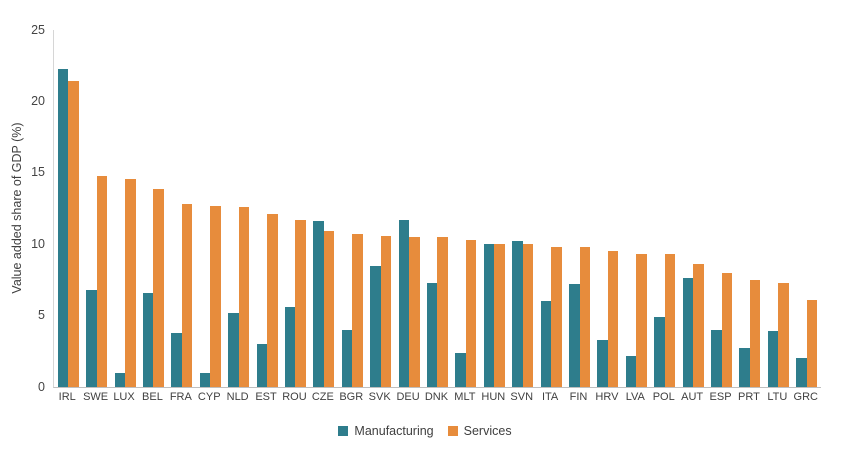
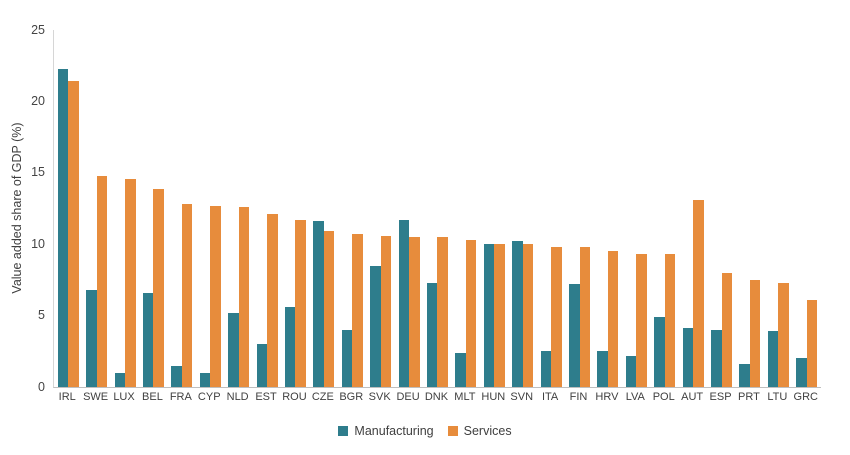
Manufacturing/FRA: 3.8 -> 1.5
Manufacturing/ITA: 6.0 -> 2.5
Manufacturing/HRV: 3.3 -> 2.5
Manufacturing/AUT: 7.6 -> 4.1
Services/AUT: 8.6 -> 13.1
Manufacturing/PRT: 2.7 -> 1.6
